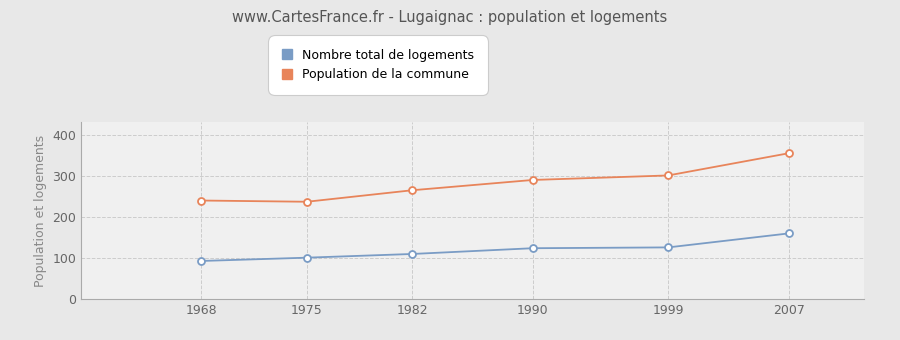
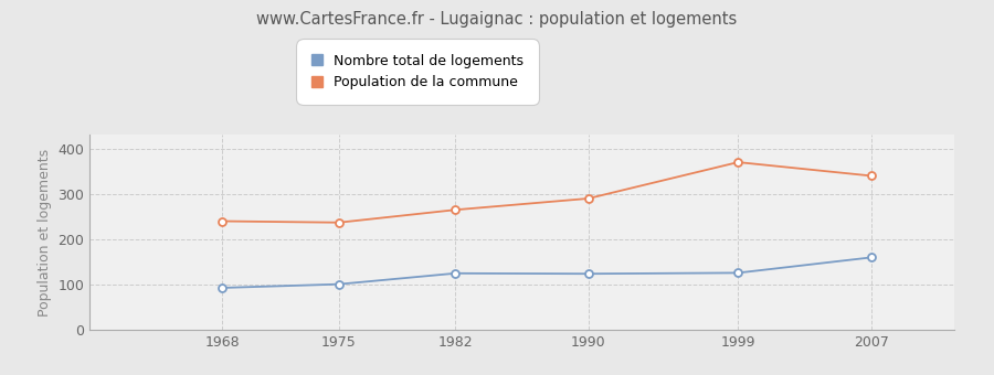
Nombre total de logements/1982: 110 -> 125
Population de la commune/1999: 301 -> 370
Population de la commune/2007: 355 -> 340
